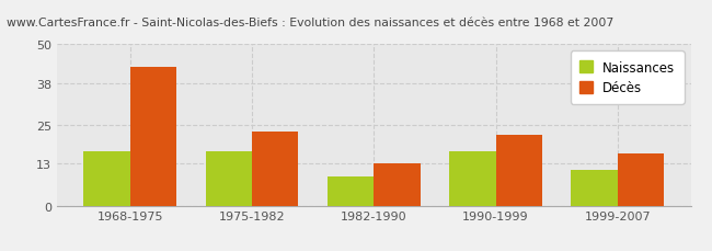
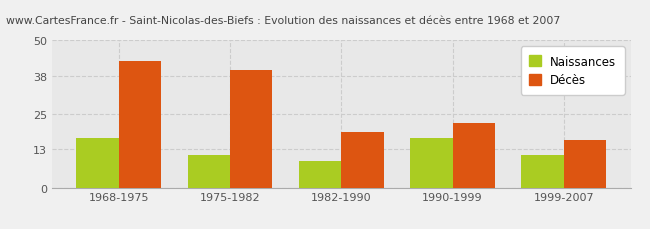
Naissances/1975-1982: 17 -> 11
Décès/1975-1982: 23 -> 40
Décès/1982-1990: 13 -> 19
